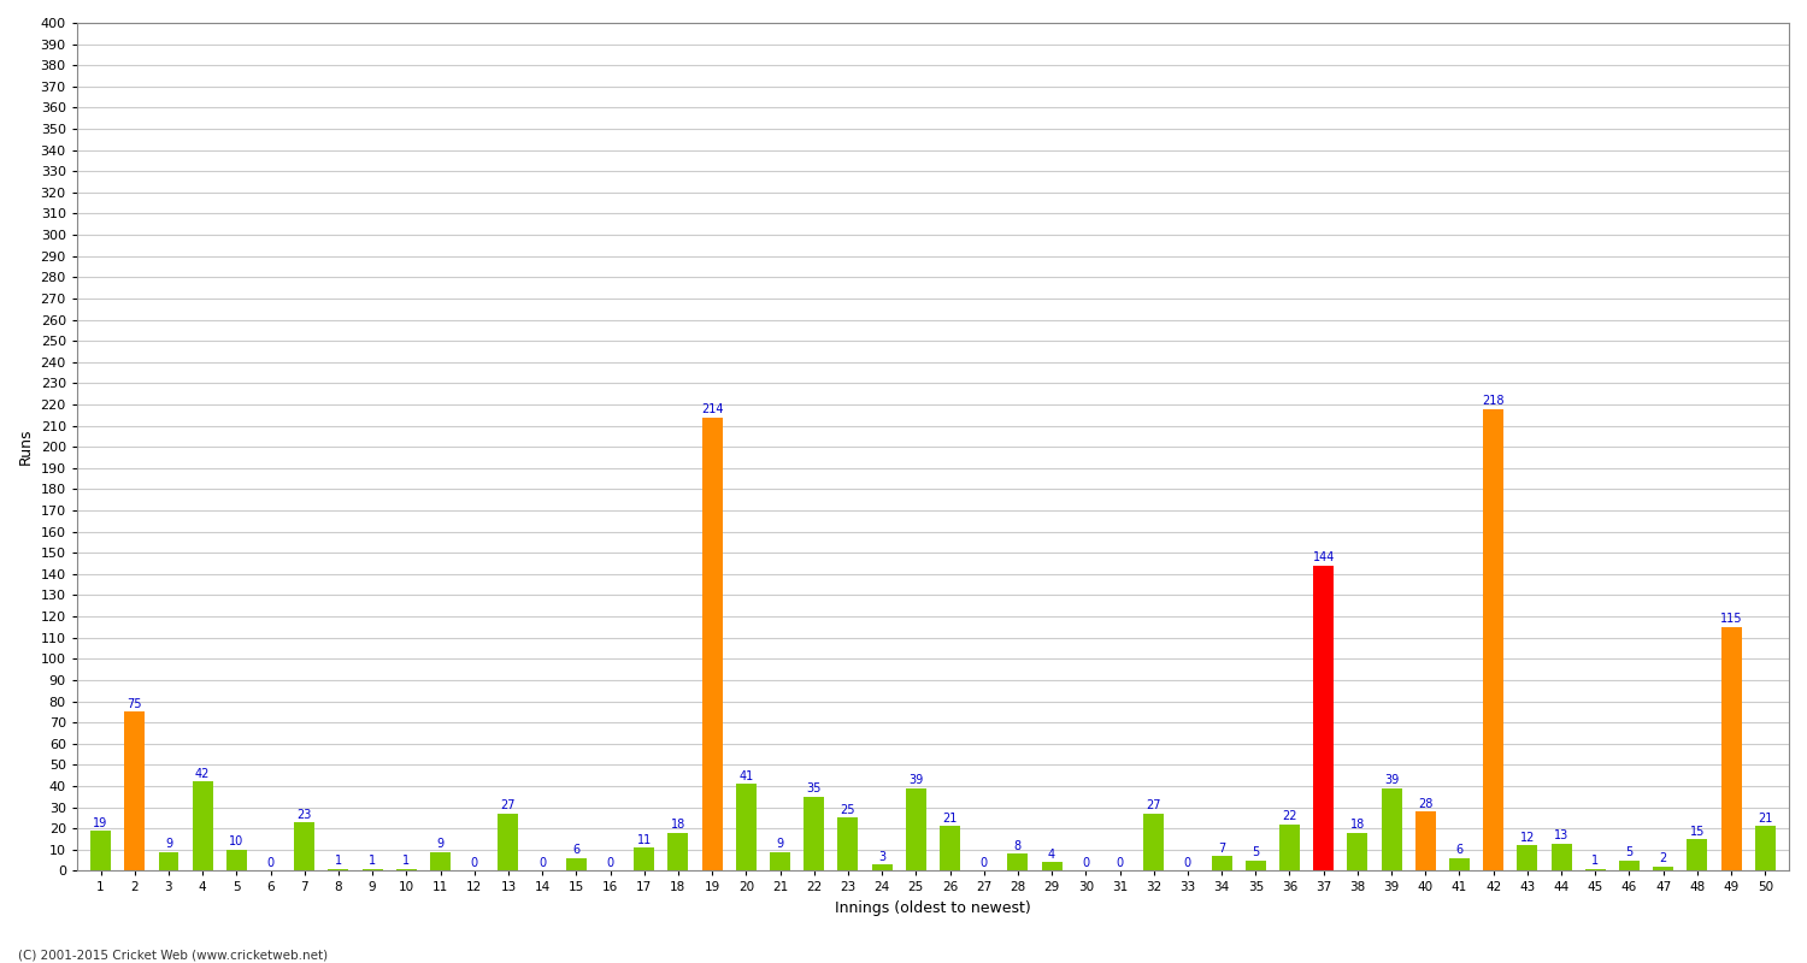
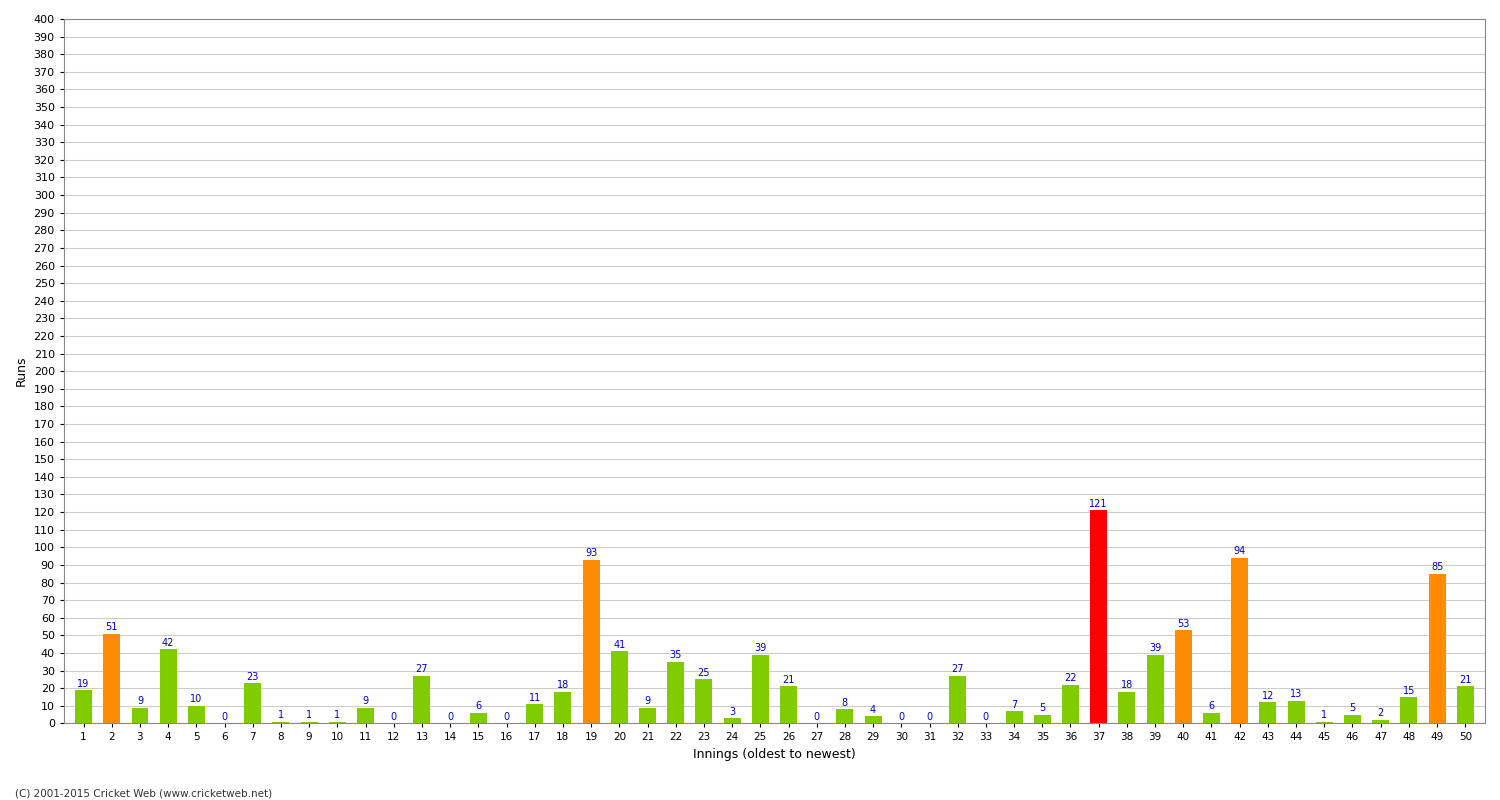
2: 75 -> 51
19: 214 -> 93
37: 144 -> 121
40: 28 -> 53
42: 218 -> 94
49: 115 -> 85
